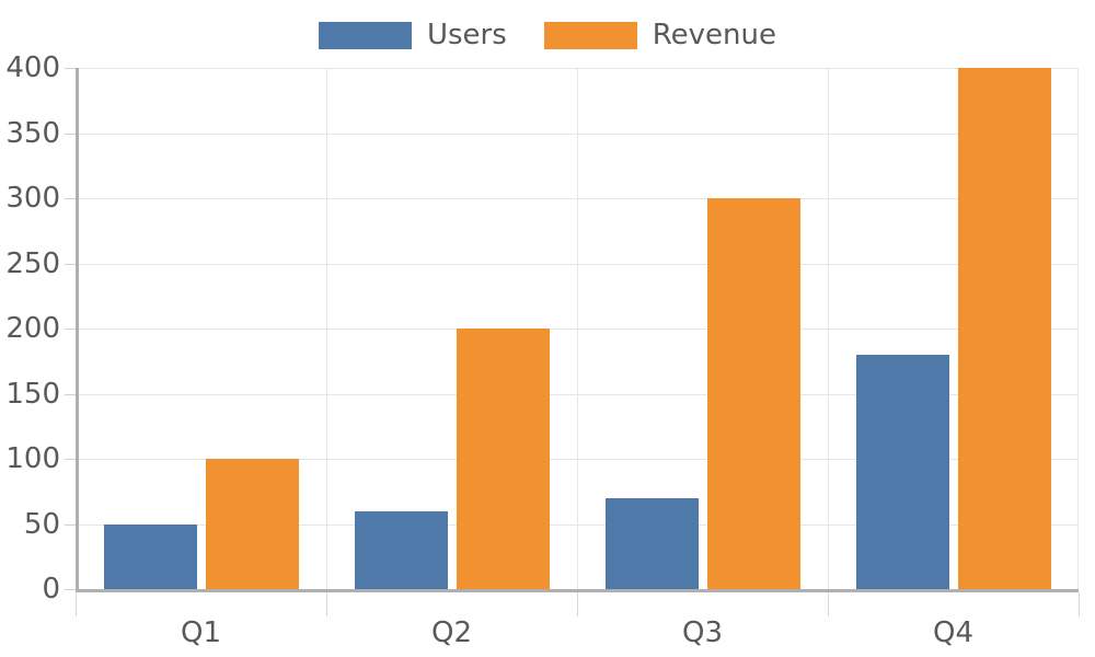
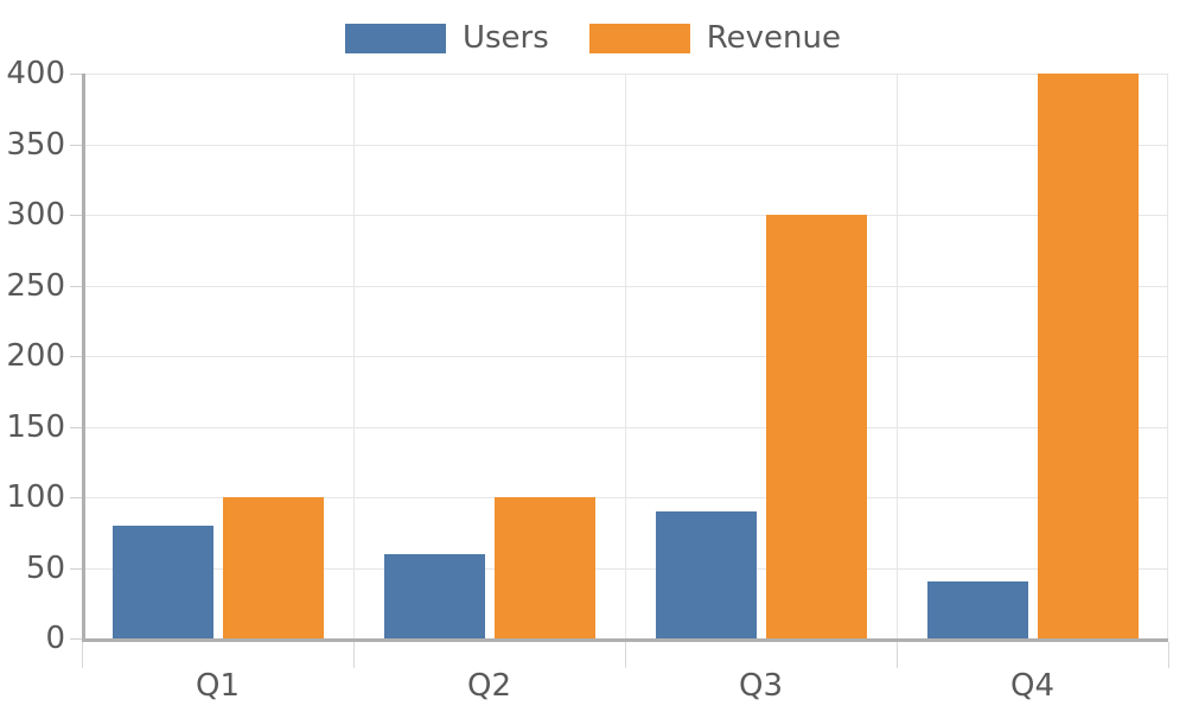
Users/Q1: 50 -> 80
Revenue/Q2: 200 -> 100
Users/Q3: 70 -> 90
Users/Q4: 180 -> 40
